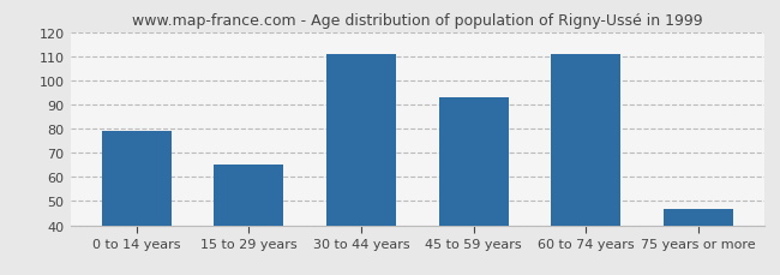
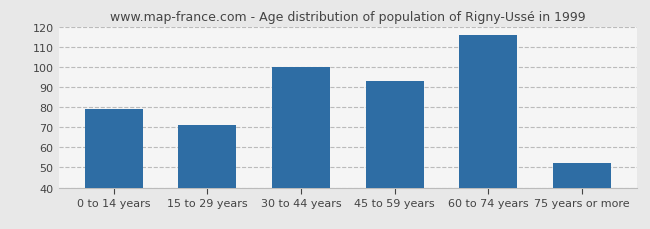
15 to 29 years: 65 -> 71
30 to 44 years: 111 -> 100
60 to 74 years: 111 -> 116
75 years or more: 47 -> 52
